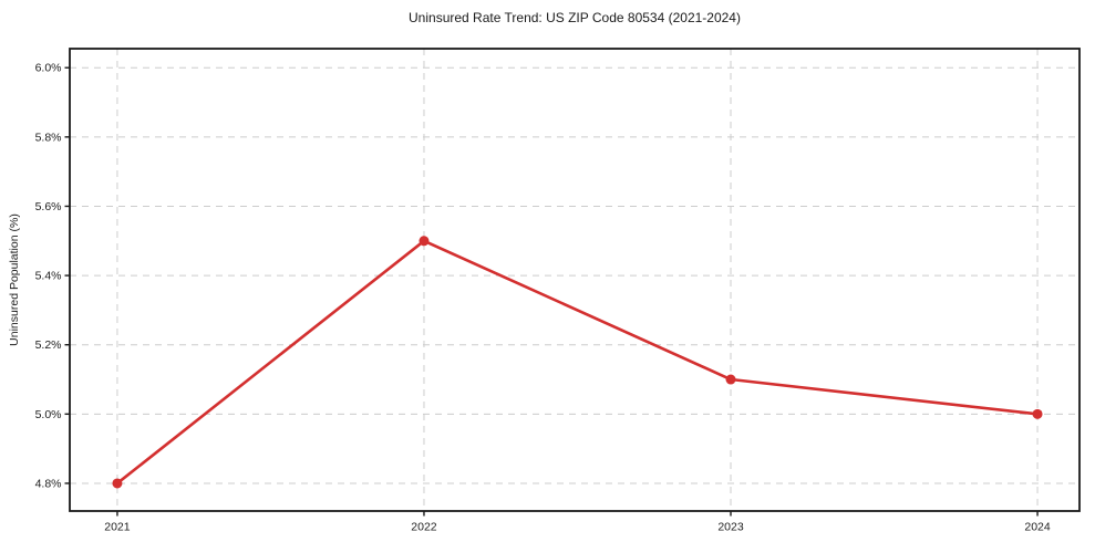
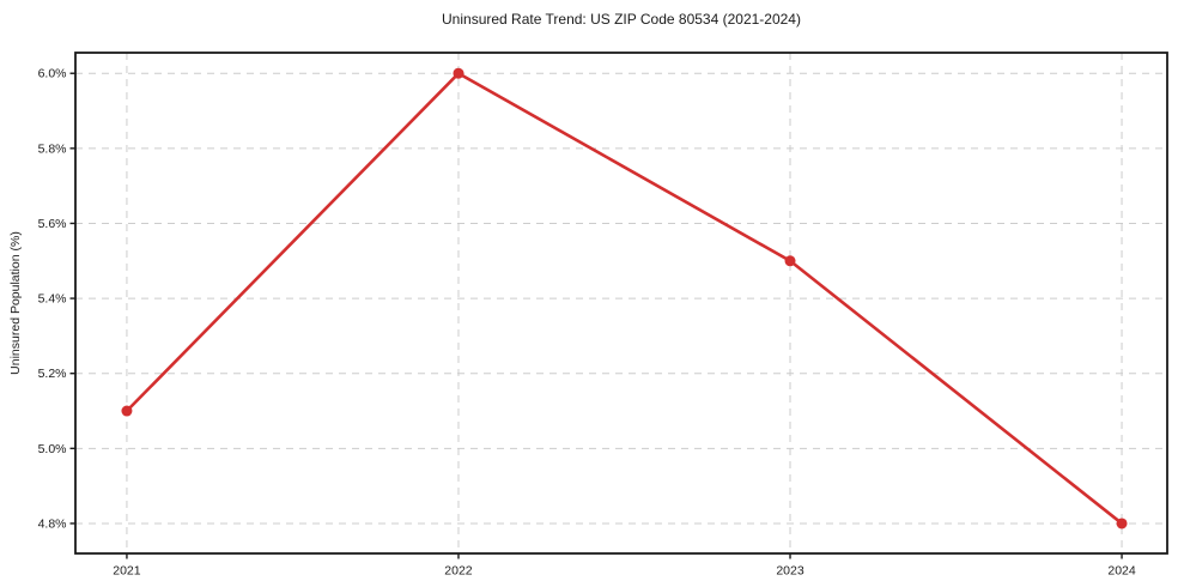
2021: 4.8% -> 5.1%
2022: 5.5% -> 6.0%
2023: 5.1% -> 5.5%
2024: 5.0% -> 4.8%
